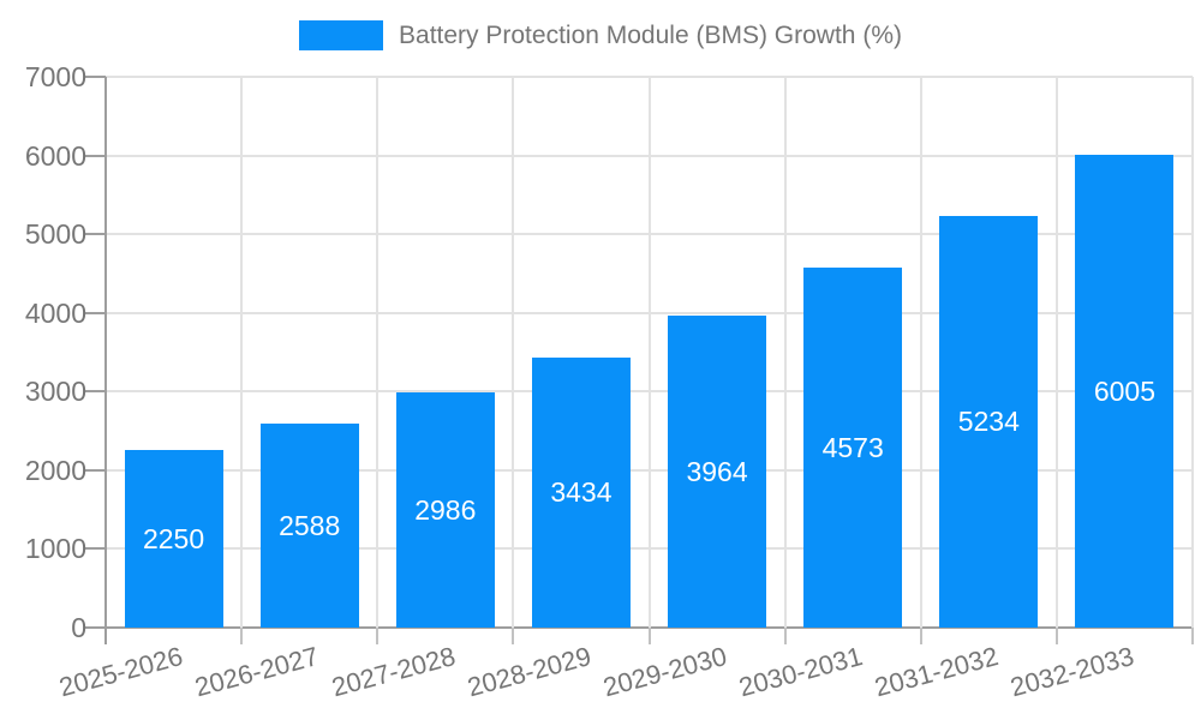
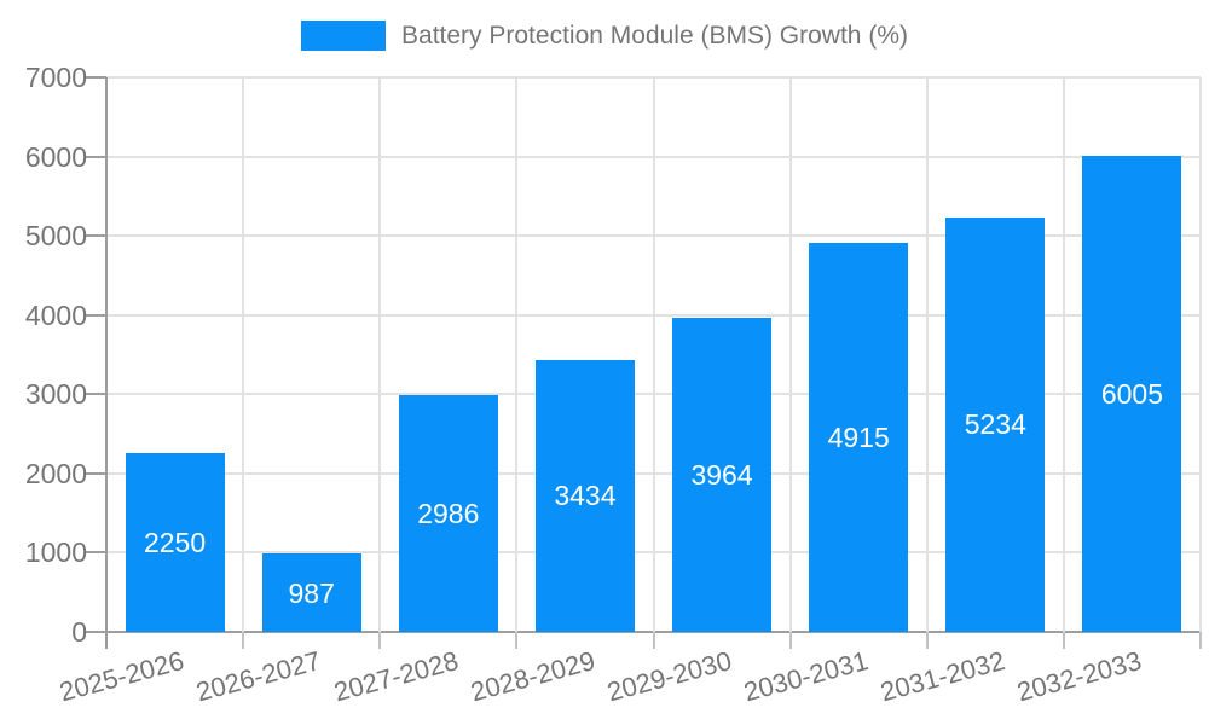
2026-2027: 2588 -> 987
2030-2031: 4573 -> 4915
